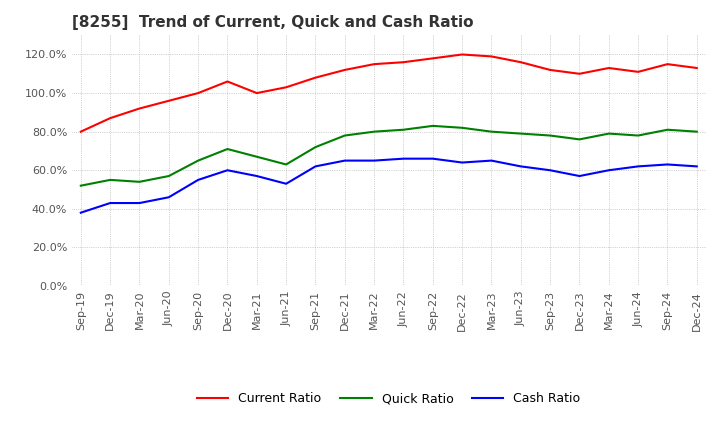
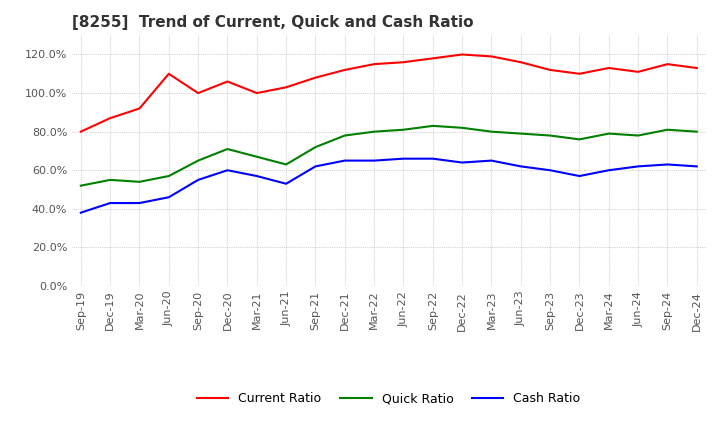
Current Ratio/Jun-20: 96% -> 110%
